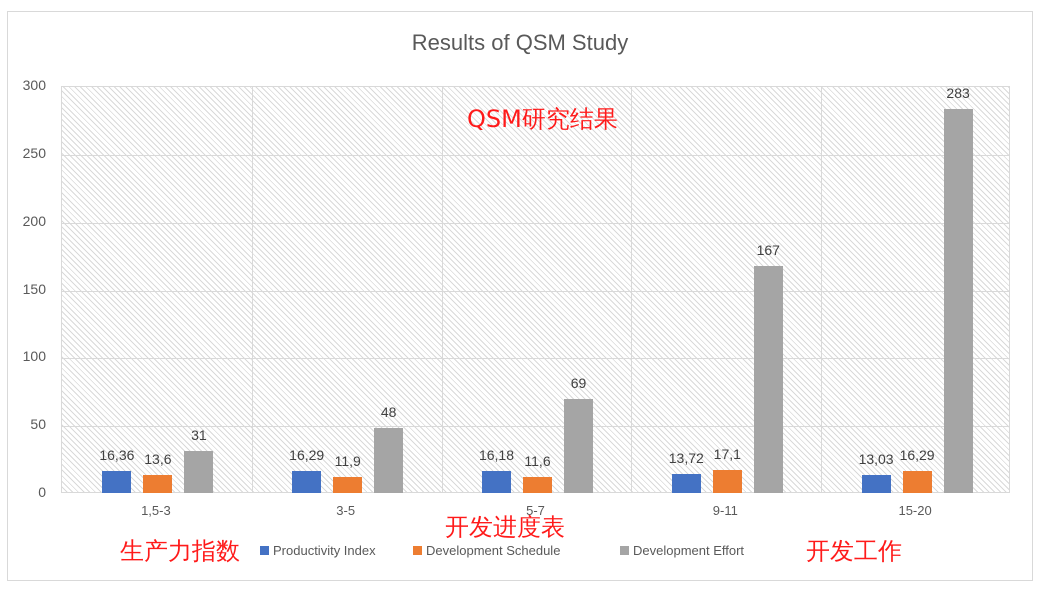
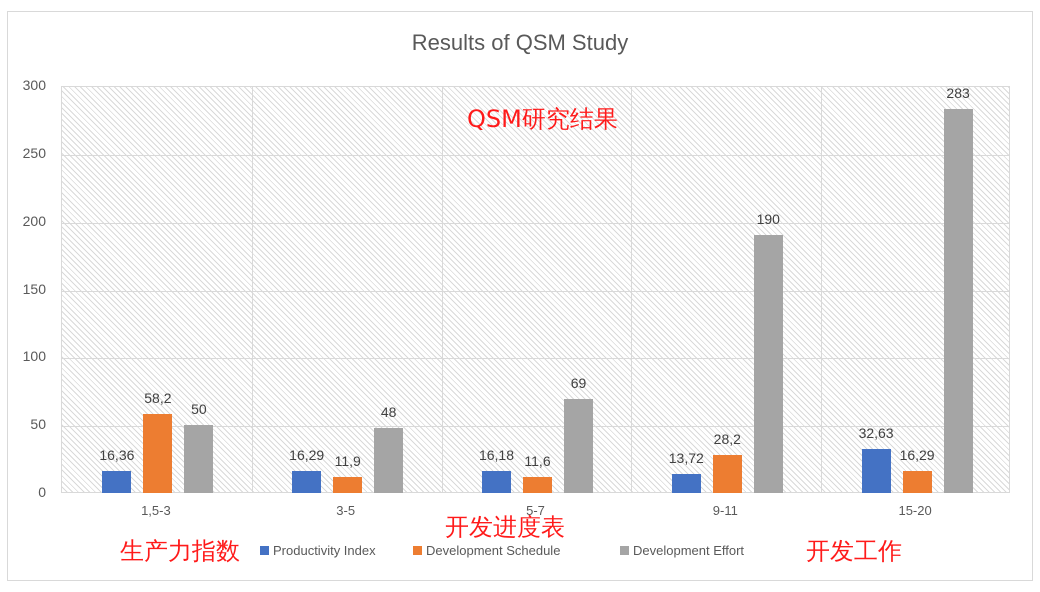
Development Schedule/1,5-3: 13,6 -> 58,2
Development Effort/1,5-3: 31 -> 50
Development Schedule/9-11: 17,1 -> 28,2
Development Effort/9-11: 167 -> 190
Productivity Index/15-20: 13,03 -> 32,63
